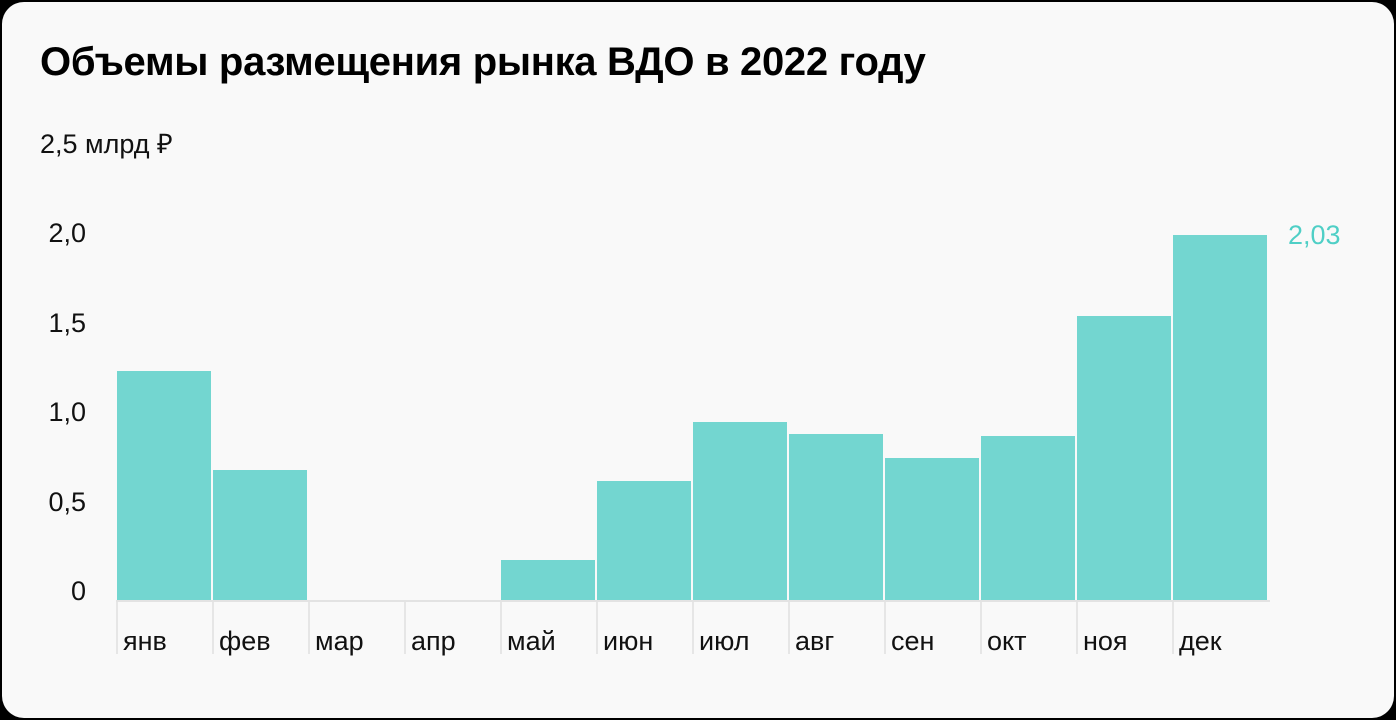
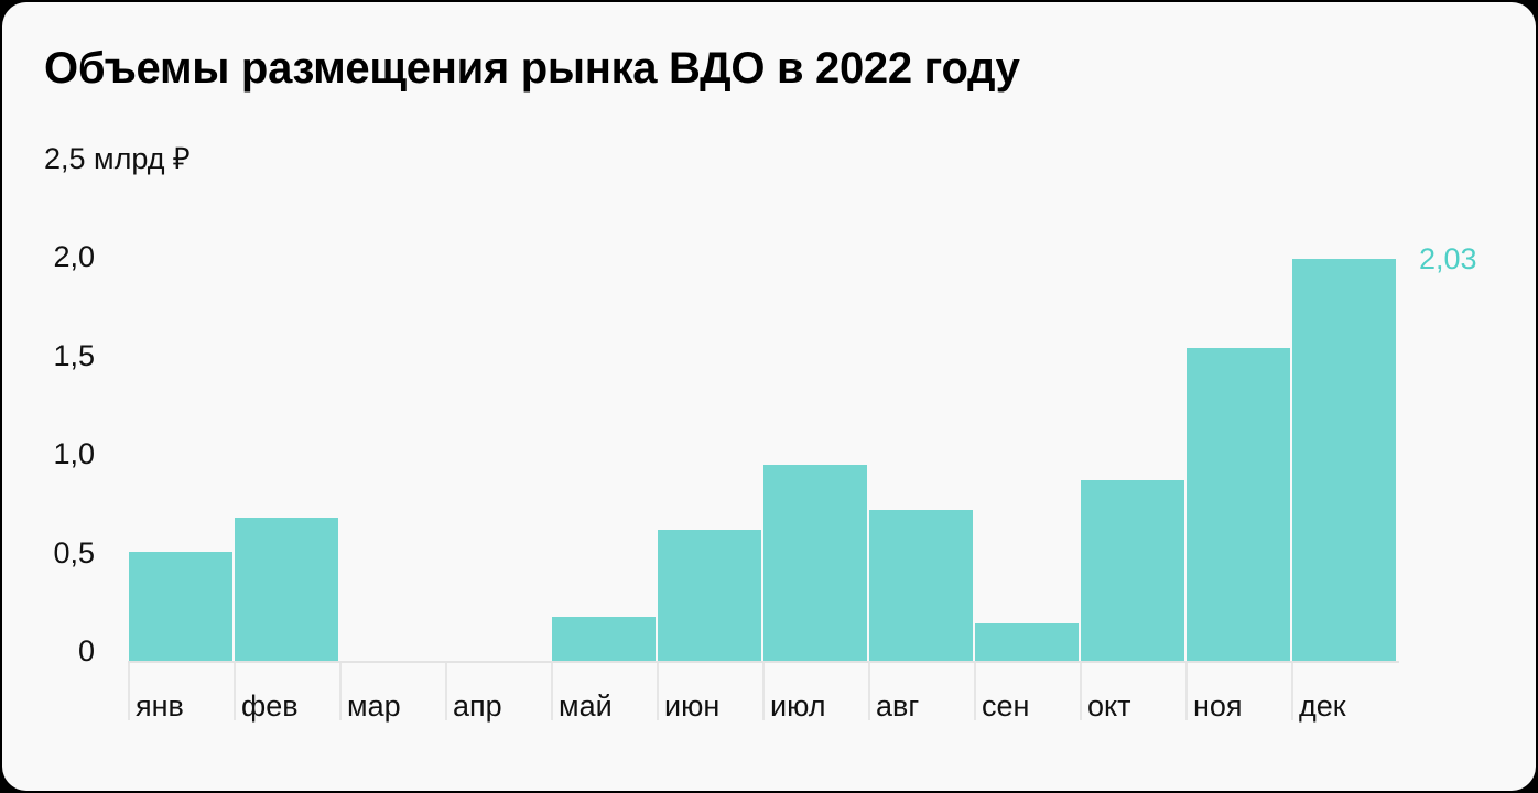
янв: 1,27 -> 0,55
авг: 0,92 -> 0,76
сен: 0,79 -> 0,19
